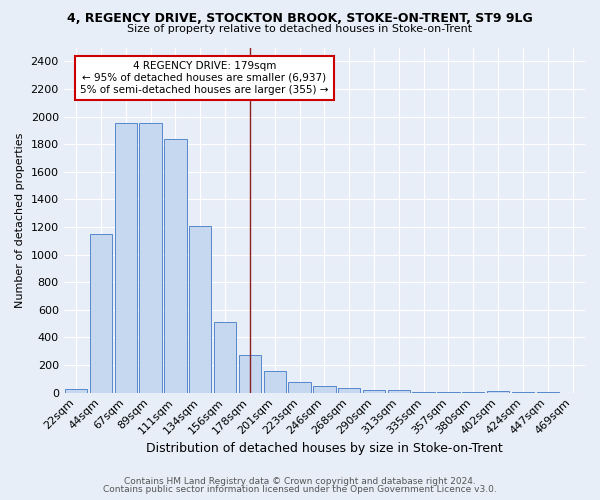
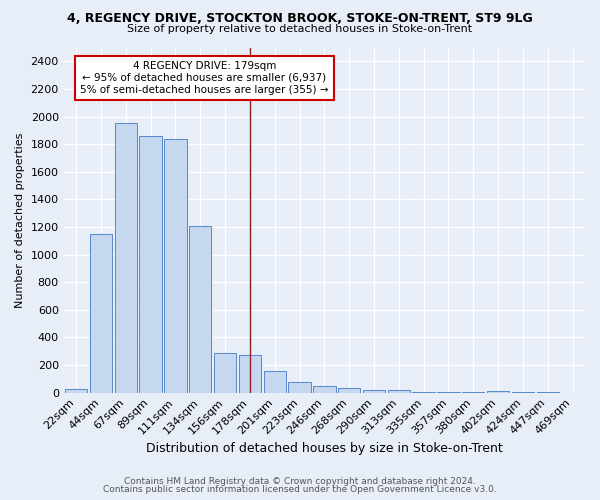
89sqm: 1950 -> 1860
156sqm: 510 -> 290
